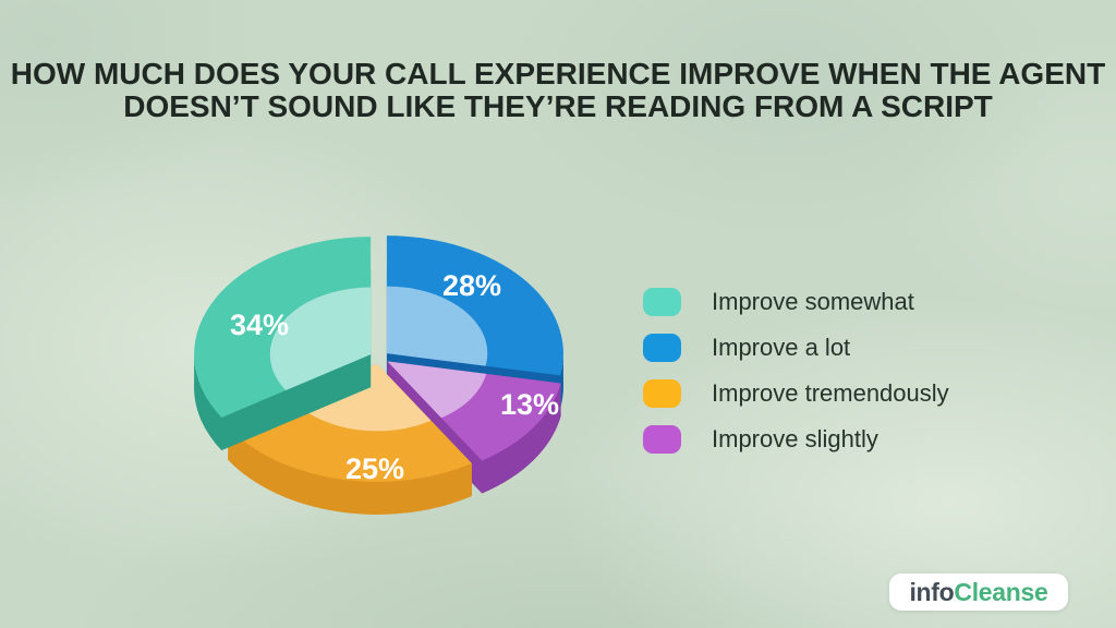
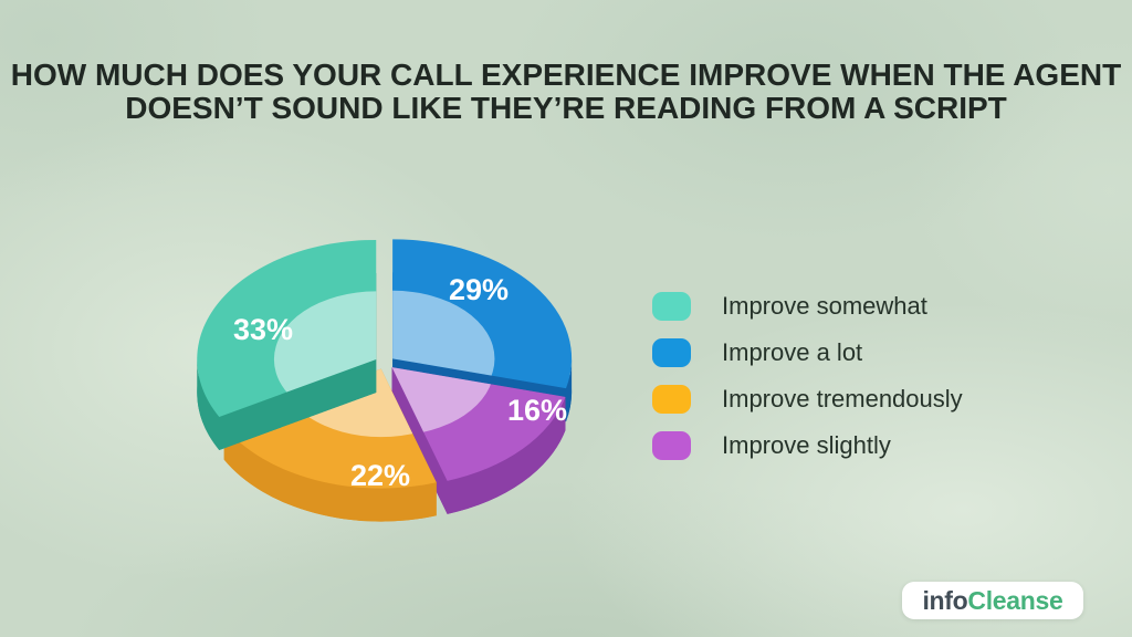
Improve somewhat: 34% -> 33%
Improve a lot: 28% -> 29%
Improve tremendously: 25% -> 22%
Improve slightly: 13% -> 16%
